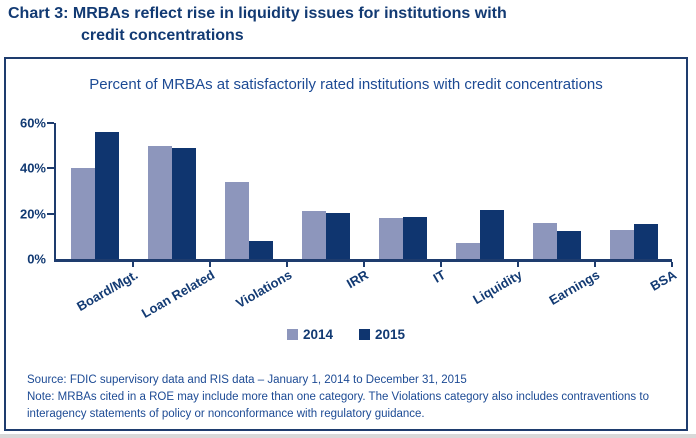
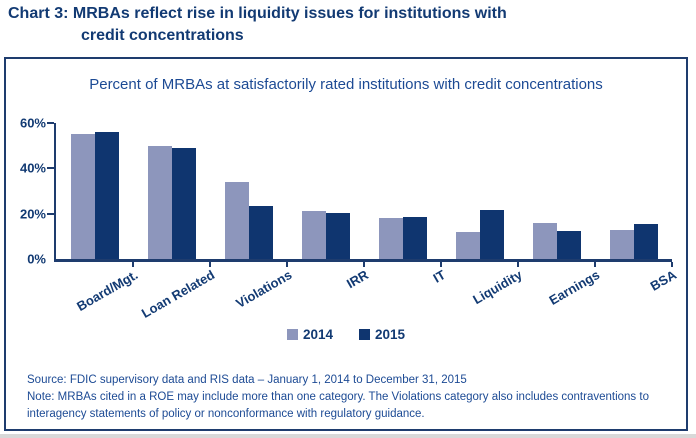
2014/Board/Mgt.: 40% -> 55%
2015/Violations: 8% -> 24%
2014/Liquidity: 7% -> 12%
